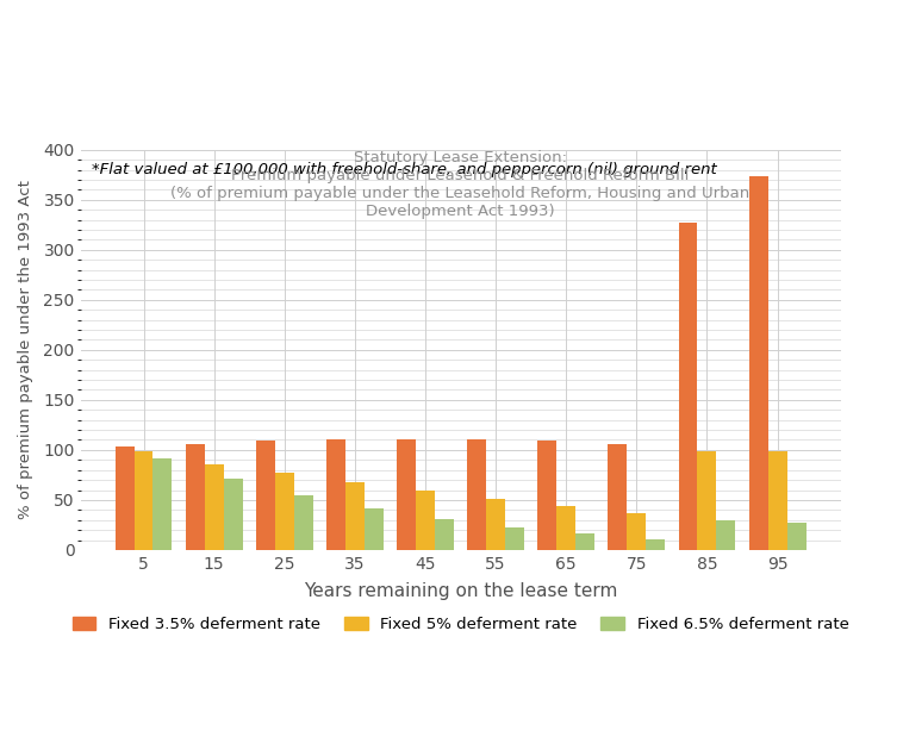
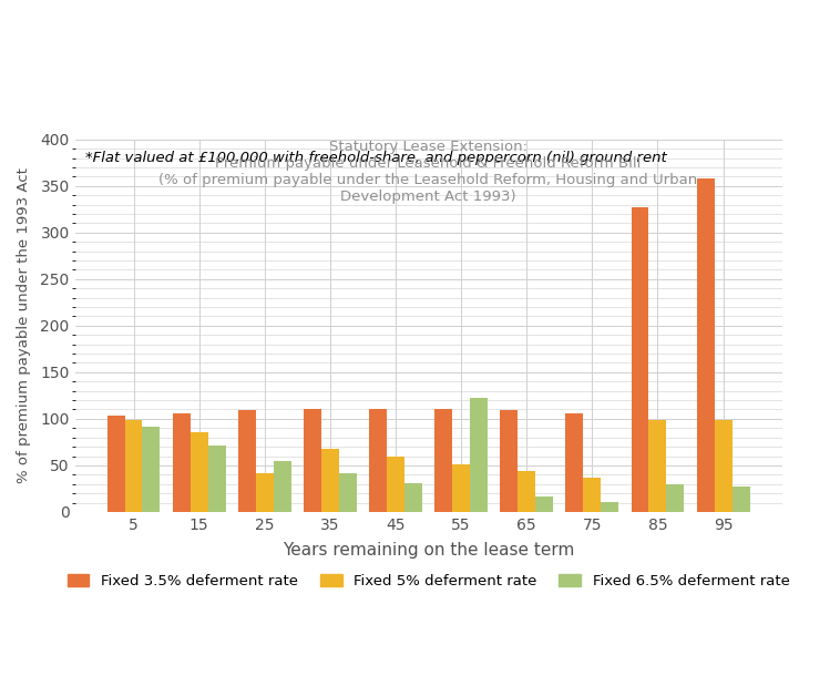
Fixed 5% deferment rate/25: 77 -> 42
Fixed 6.5% deferment rate/55: 23 -> 122
Fixed 3.5% deferment rate/95: 374 -> 358
